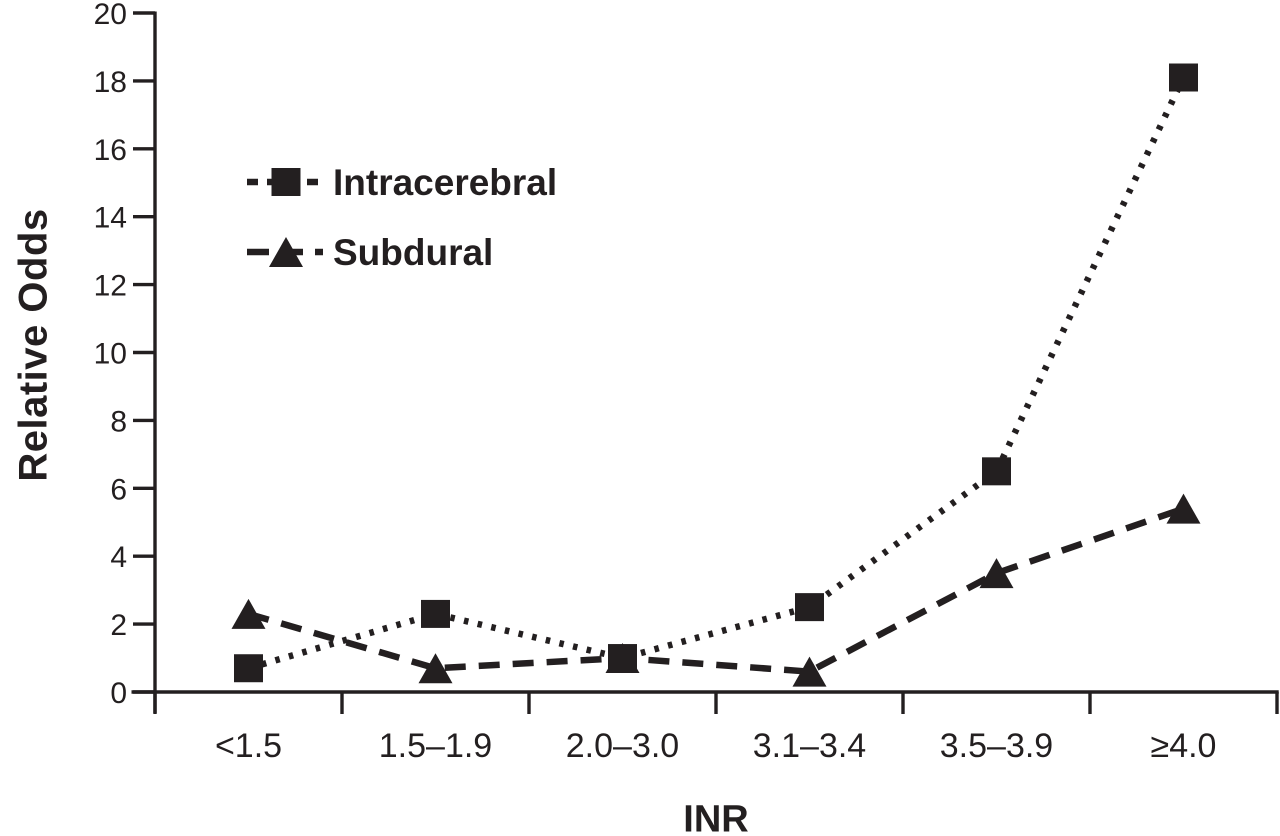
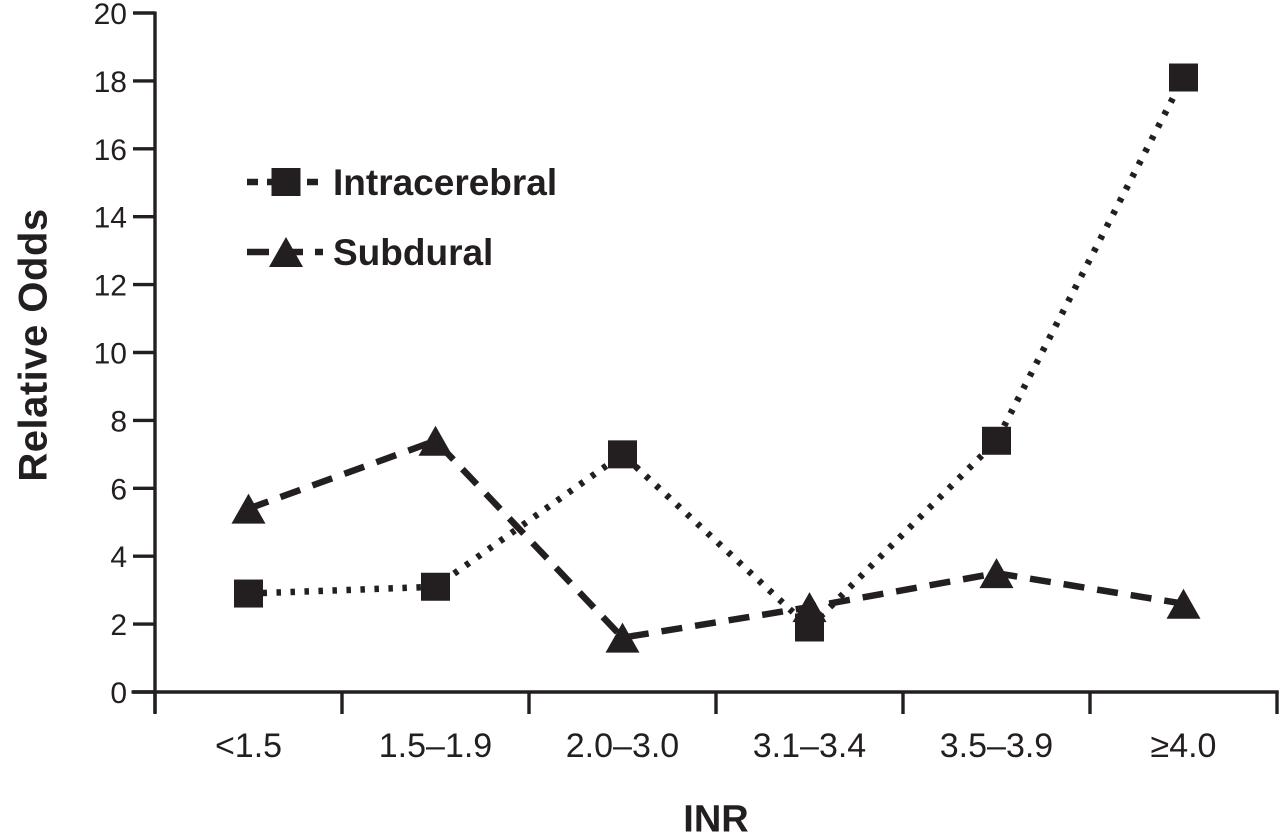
Intracerebral/<1.5: 0.7 -> 2.9
Subdural/<1.5: 2.3 -> 5.4
Intracerebral/1.5–1.9: 2.3 -> 3.1
Subdural/1.5–1.9: 0.7 -> 7.4
Intracerebral/2.0–3.0: 1.0 -> 7.0
Subdural/2.0–3.0: 1.0 -> 1.6
Intracerebral/3.1–3.4: 2.5 -> 1.9
Subdural/3.1–3.4: 0.6 -> 2.5
Intracerebral/3.5–3.9: 6.5 -> 7.4
Subdural/≥4.0: 5.4 -> 2.6
